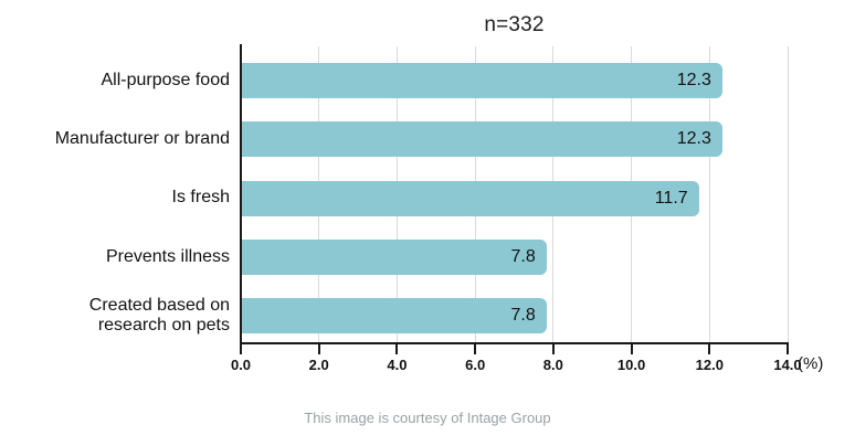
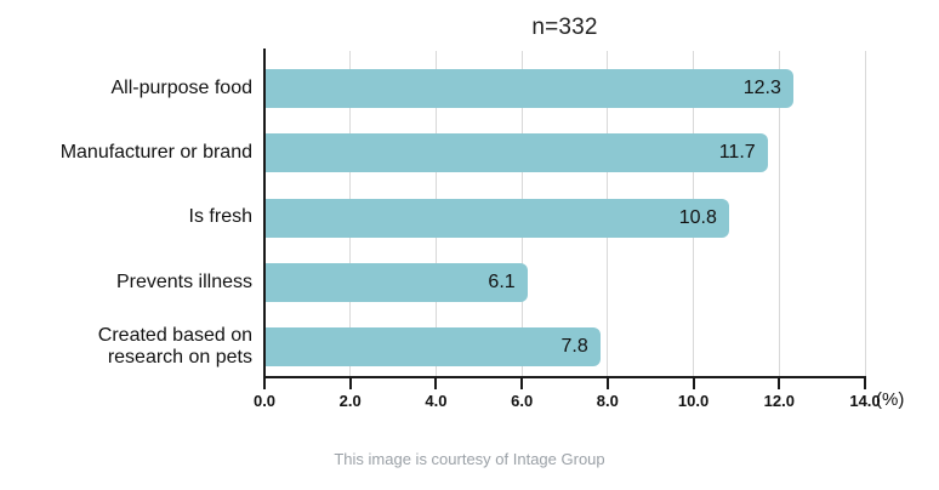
Manufacturer or brand: 12.3 -> 11.7
Is fresh: 11.7 -> 10.8
Prevents illness: 7.8 -> 6.1
